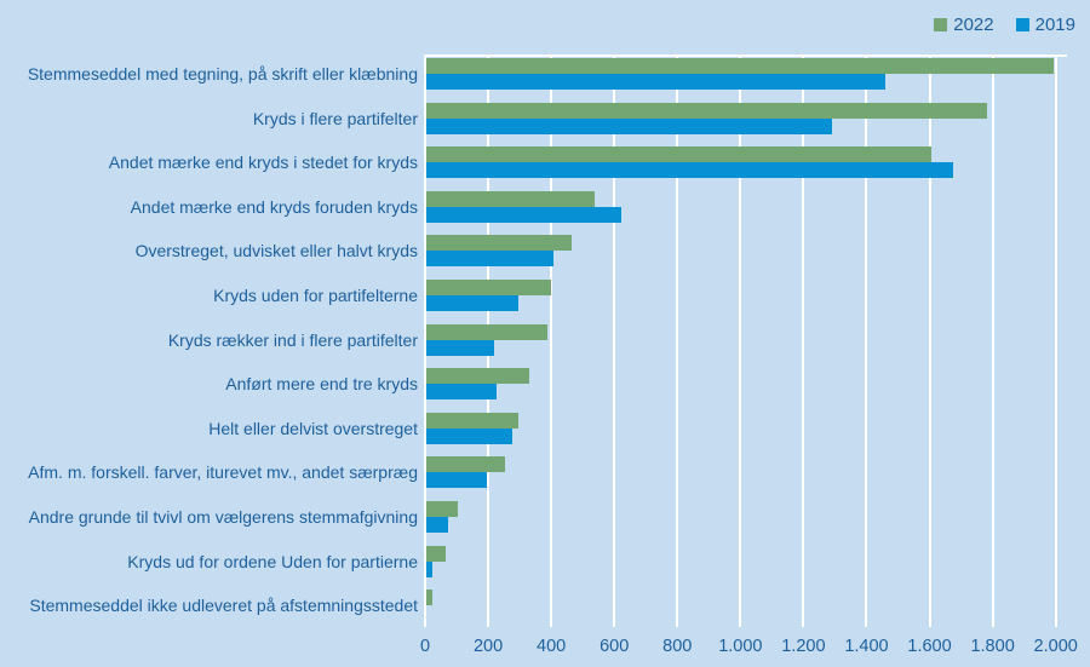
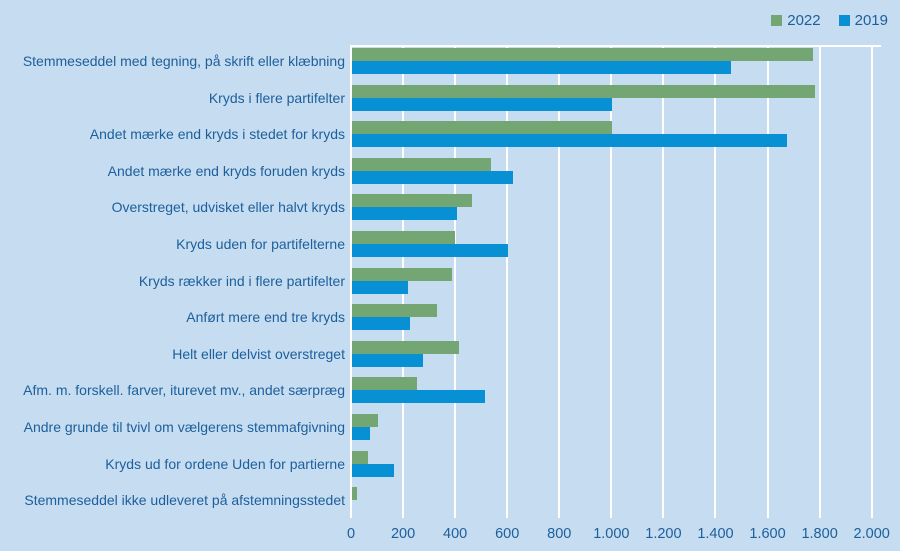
2022/Stemmeseddel med tegning, på skrift eller klæbning: 1990 -> 1770
2019/Kryds i flere partifelter: 1280 -> 1000
2022/Andet mærke end kryds i stedet for kryds: 1600 -> 1000
2019/Kryds uden for partifelterne: 290 -> 600
2022/Helt eller delvist overstreget: 290 -> 410
2019/Afm. m. forskell. farver, iturevet mv., andet særpræg: 190 -> 510
2019/Kryds ud for ordene Uden for partierne: 20 -> 160
